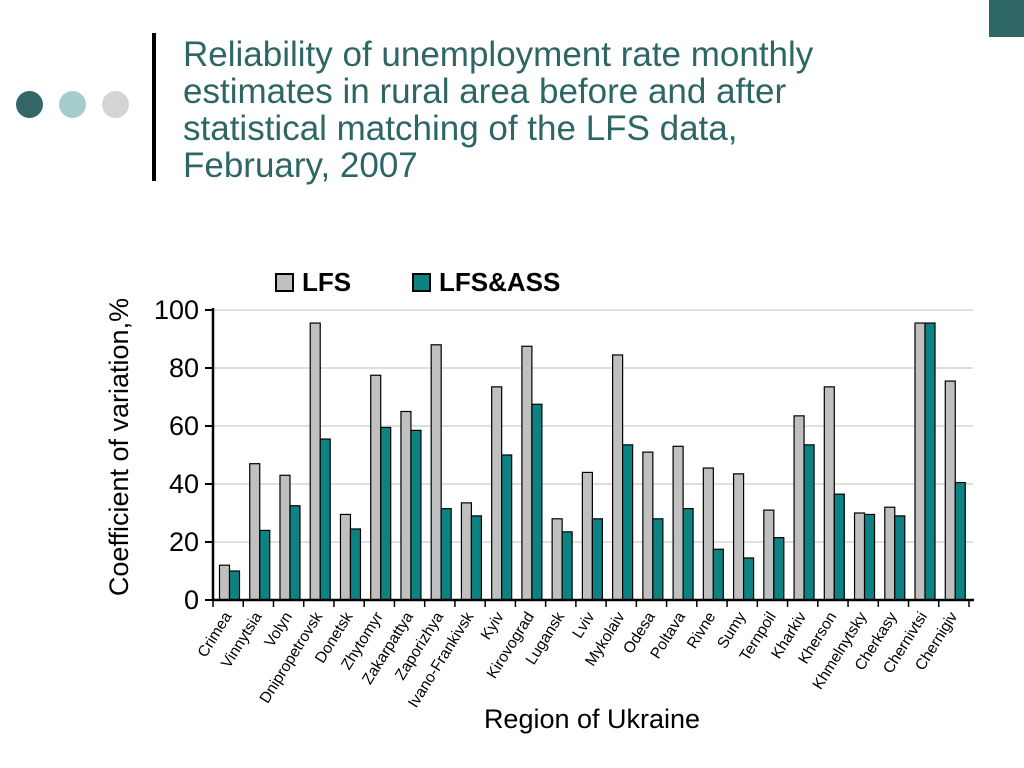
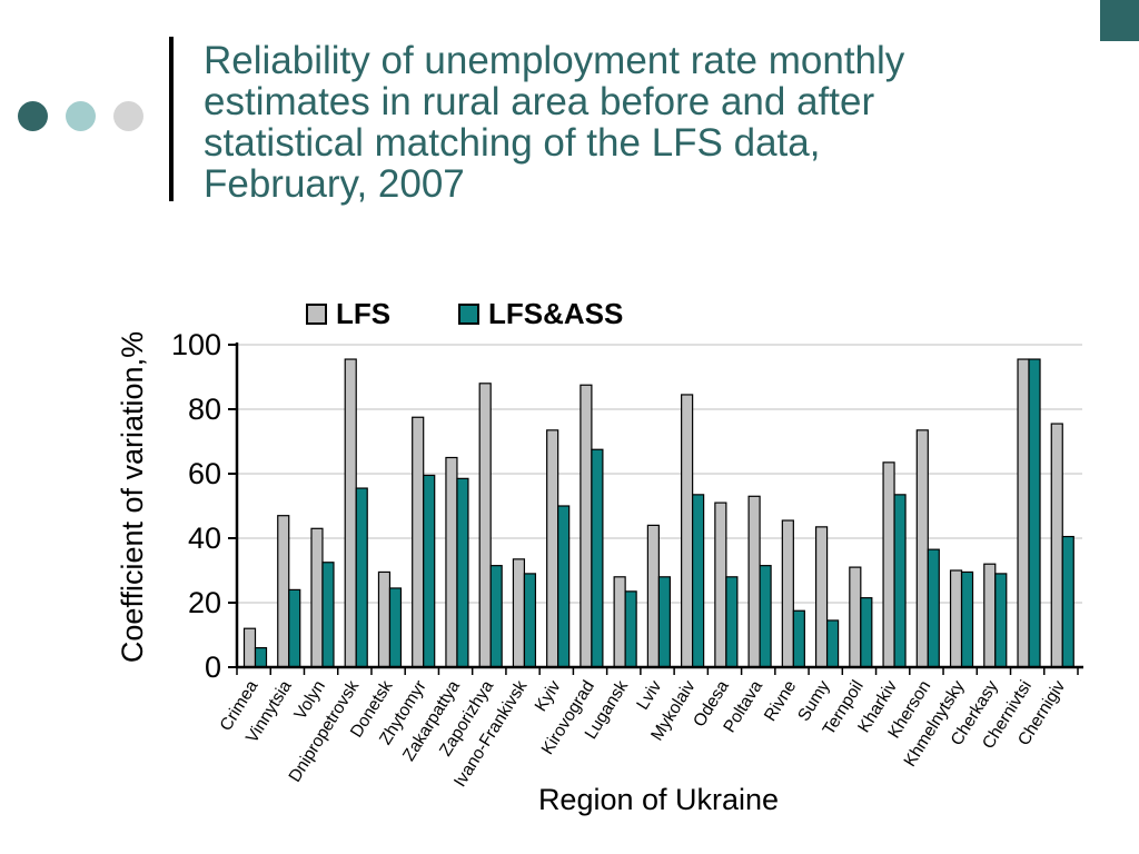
LFS&ASS/Crimea: 10 -> 6
